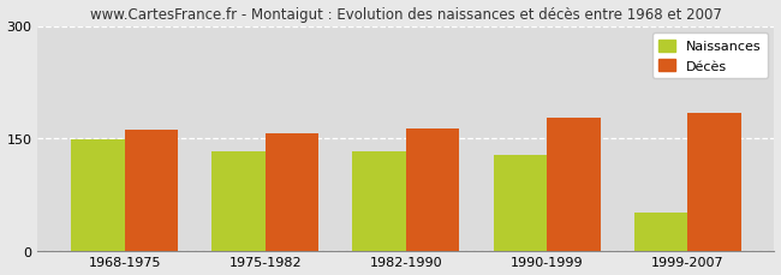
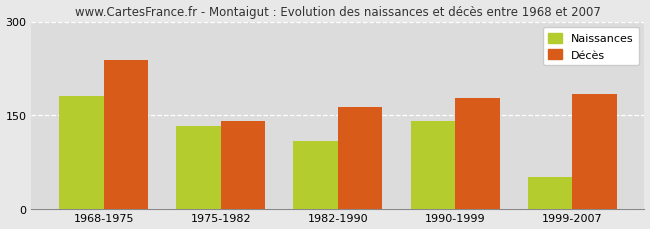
Naissances/1968-1975: 149 -> 180
Décès/1968-1975: 162 -> 238
Décès/1975-1982: 156 -> 140
Naissances/1982-1990: 132 -> 108
Naissances/1990-1999: 128 -> 140
